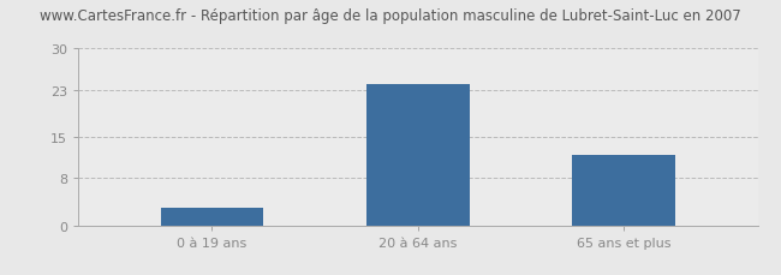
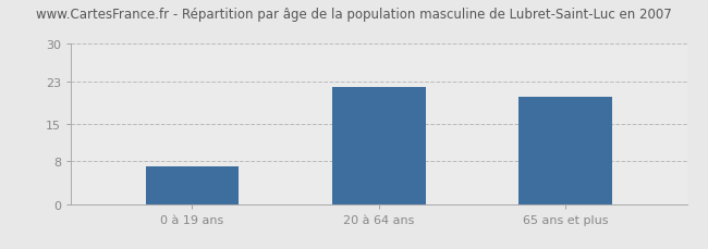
0 à 19 ans: 3 -> 7
20 à 64 ans: 24 -> 22
65 ans et plus: 12 -> 20
